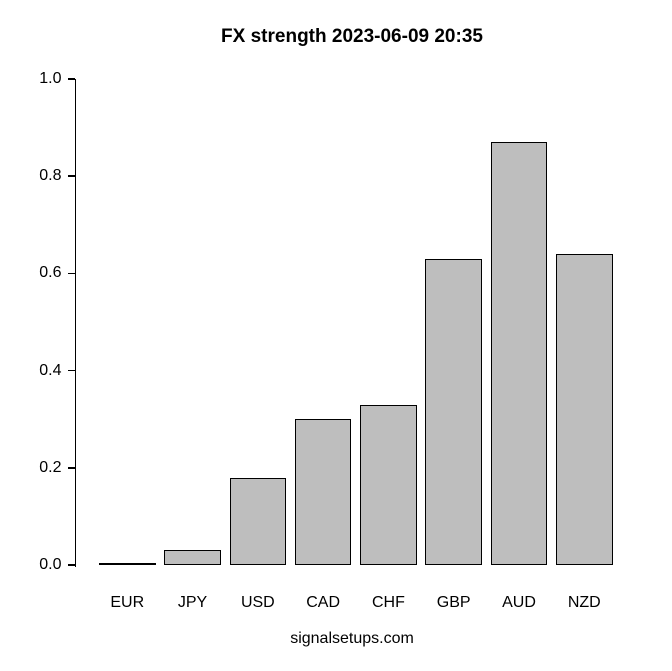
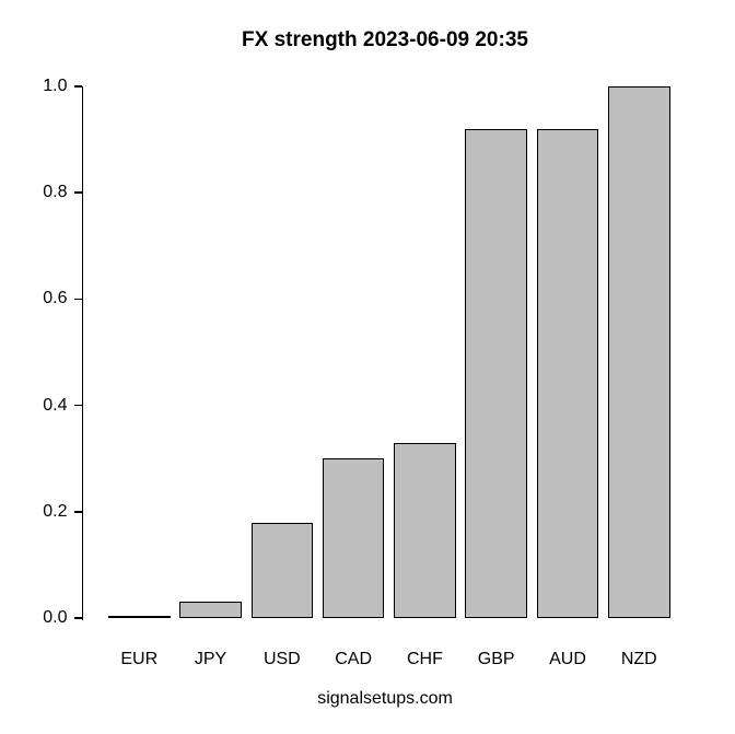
GBP: 0.63 -> 0.92
AUD: 0.87 -> 0.92
NZD: 0.64 -> 1.00
